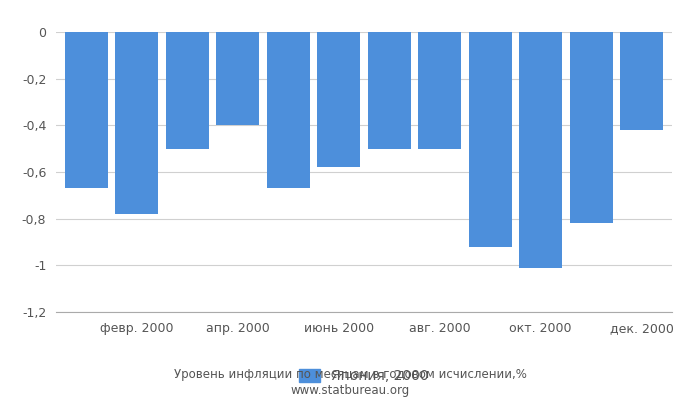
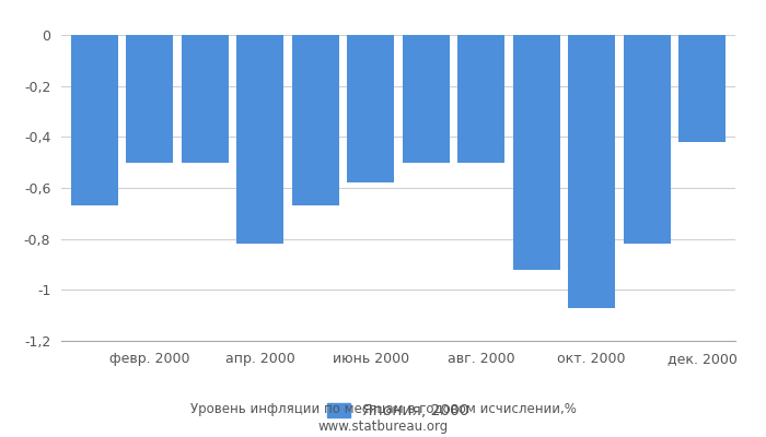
февр. 2000: -0,78 -> -0,50
апр. 2000: -0,40 -> -0,82
окт. 2000: -1,01 -> -1,07
